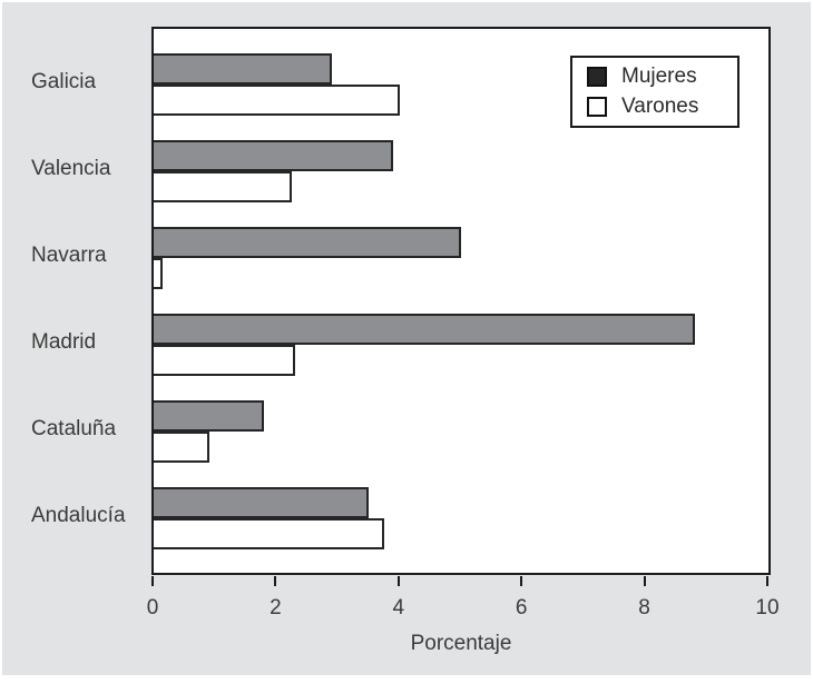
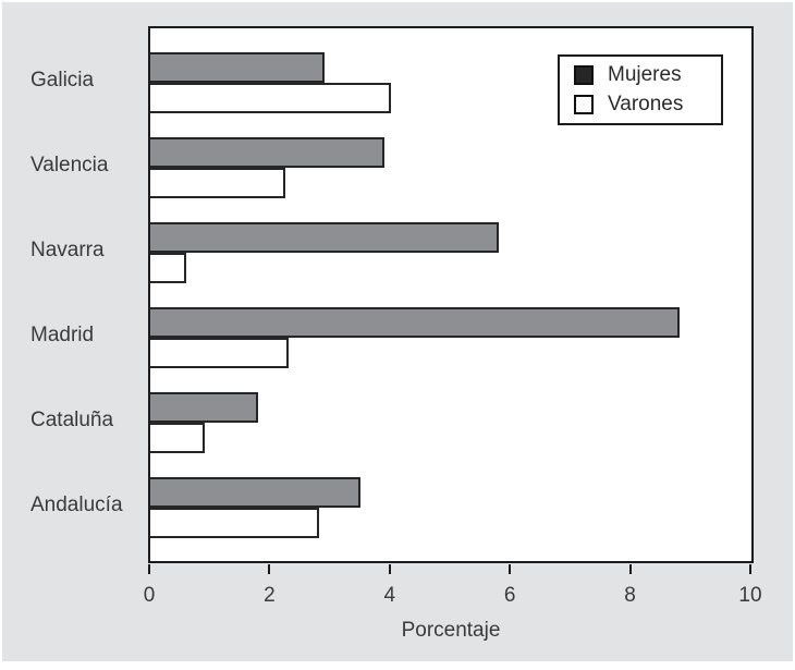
Mujeres/Navarra: 5.0 -> 5.8
Varones/Navarra: 0.1 -> 0.6
Varones/Andalucía: 3.8 -> 2.8
